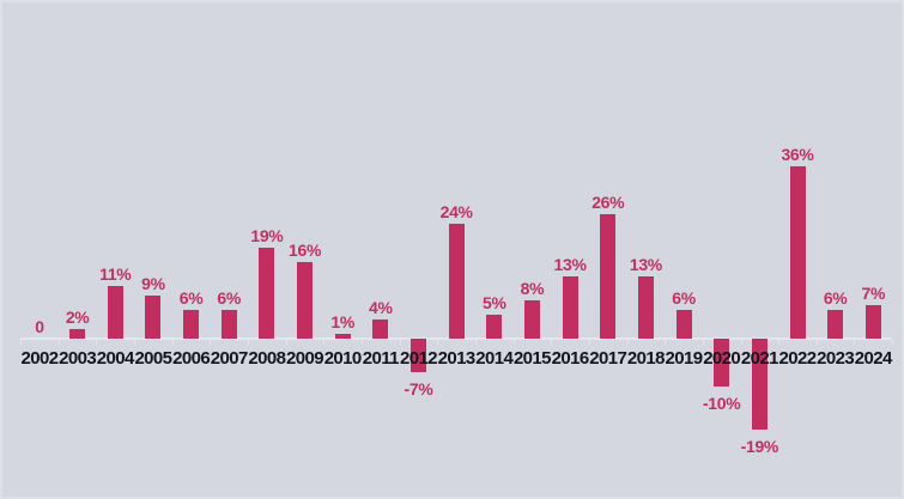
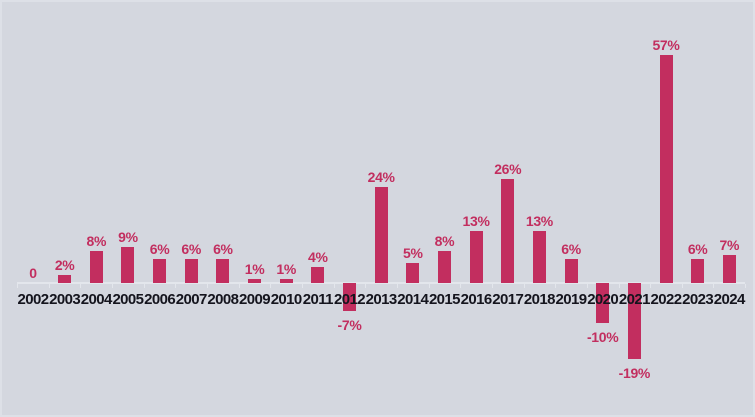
2004: 11% -> 8%
2008: 19% -> 6%
2009: 16% -> 1%
2022: 36% -> 57%
